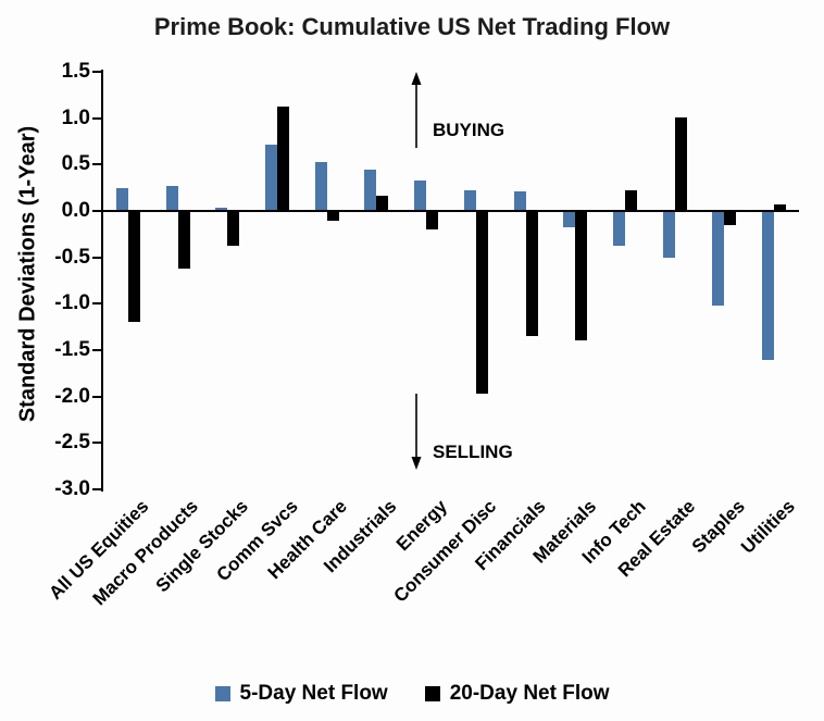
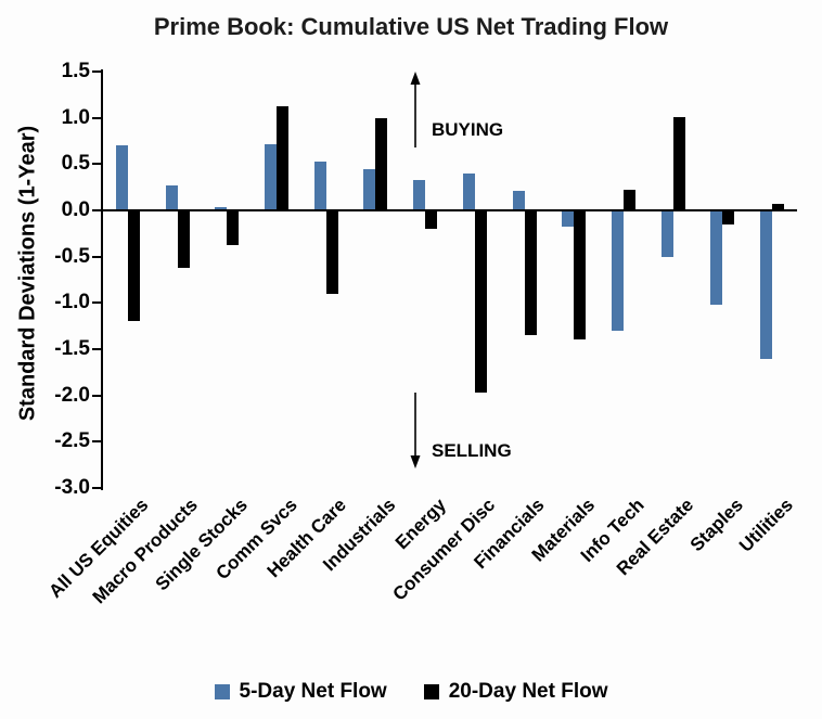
5-Day Net Flow/All US Equities: 0.2 -> 0.7
20-Day Net Flow/Health Care: -0.1 -> -0.9
20-Day Net Flow/Industrials: 0.2 -> 1.0
5-Day Net Flow/Consumer Disc: 0.2 -> 0.4
5-Day Net Flow/Info Tech: -0.4 -> -1.3
